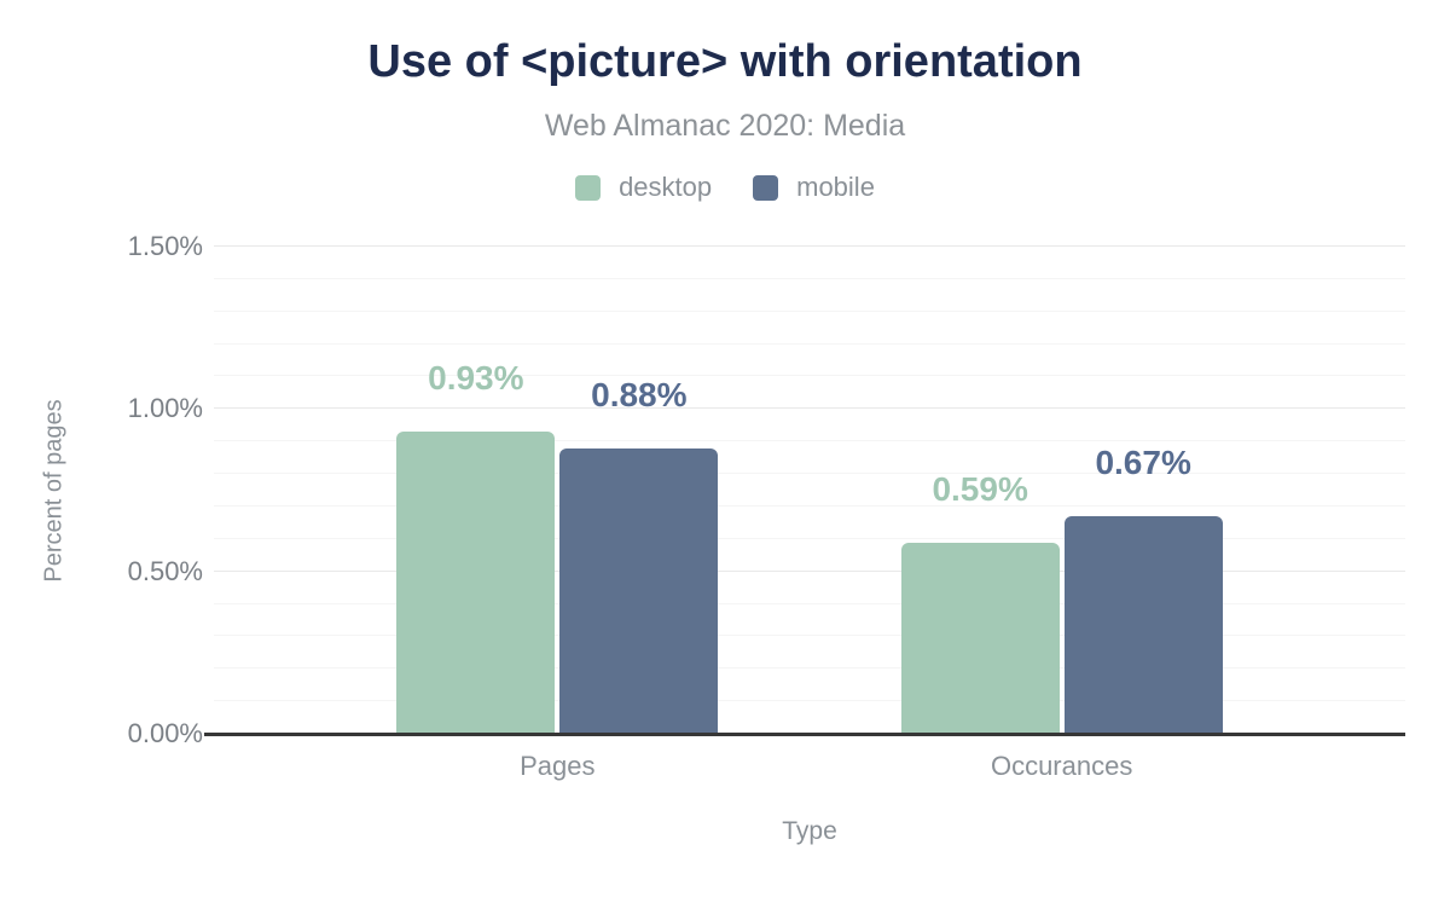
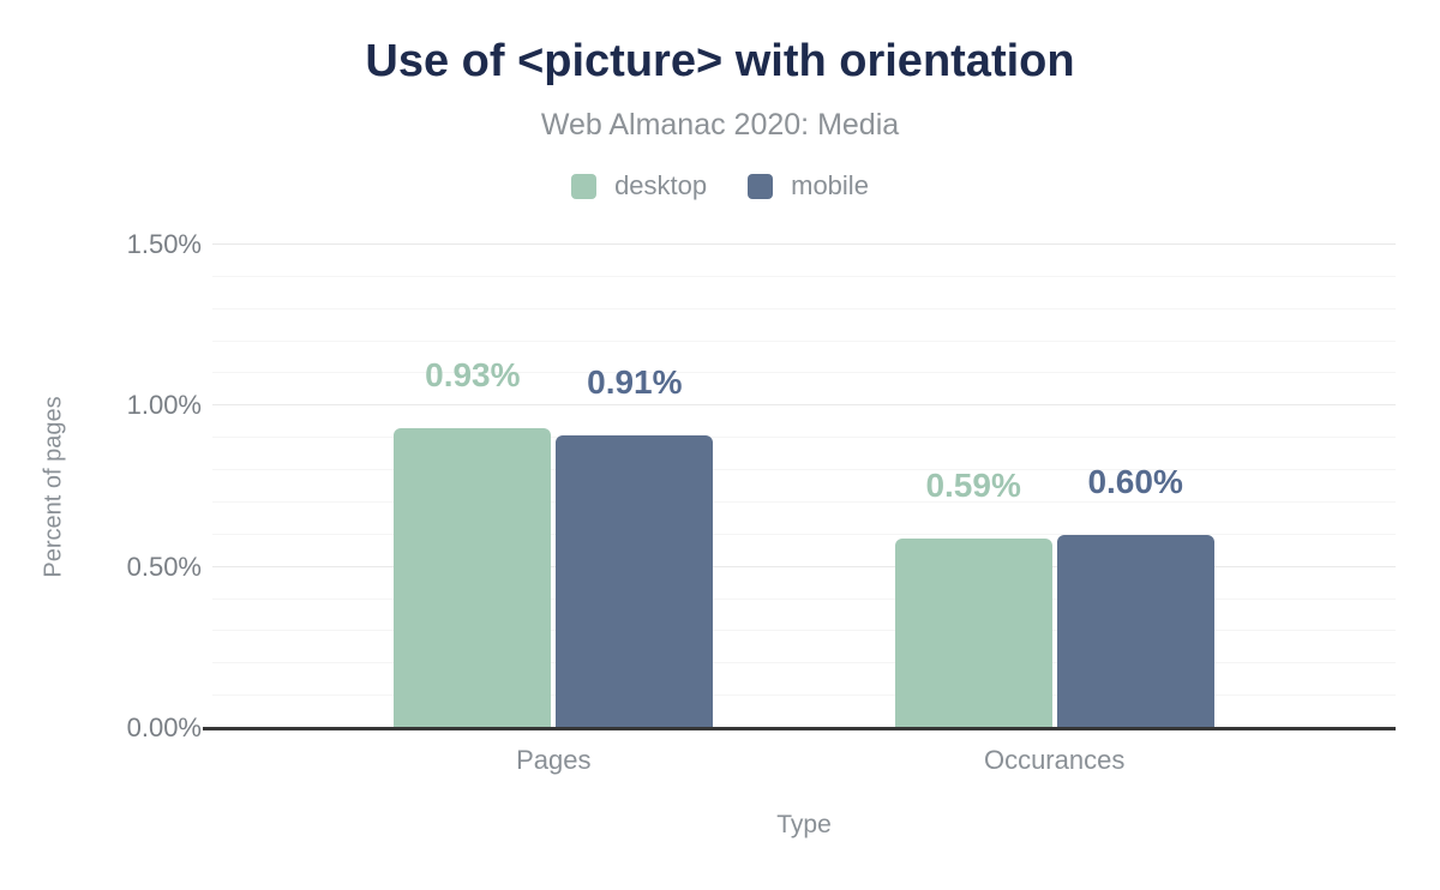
mobile/Pages: 0.88% -> 0.91%
mobile/Occurances: 0.67% -> 0.60%
